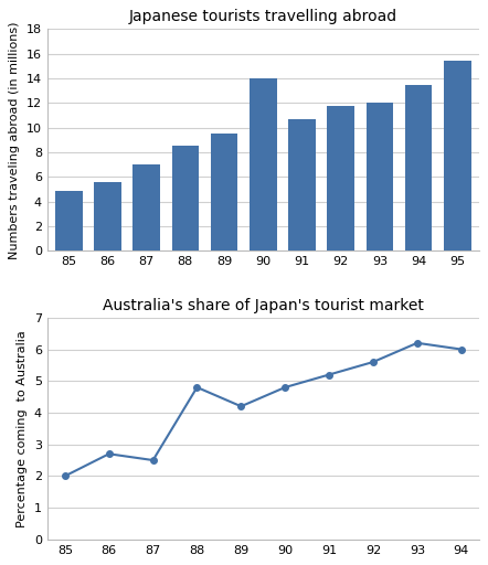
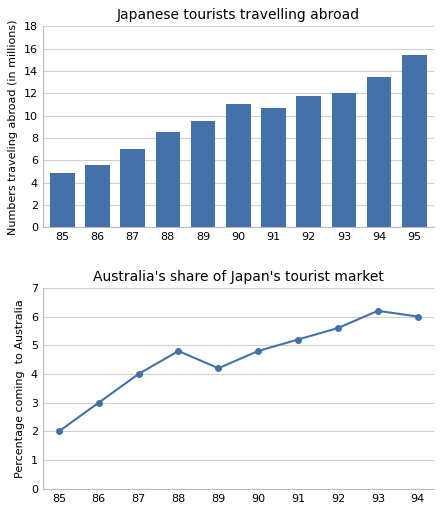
Japanese tourists travelling abroad/90: 14.0 -> 11.0
Australia's share of Japan's tourist market/86: 2.7 -> 3.0
Australia's share of Japan's tourist market/87: 2.5 -> 4.0
